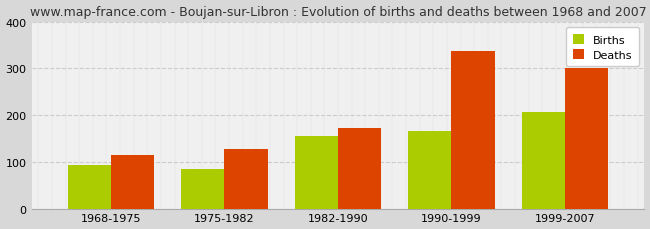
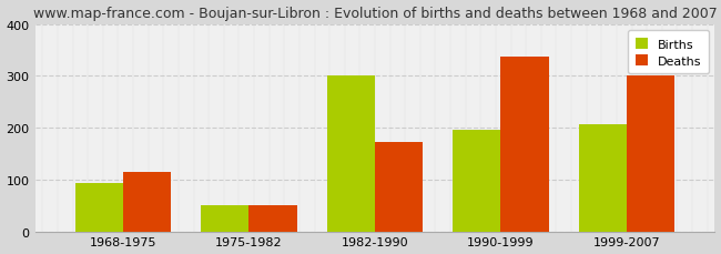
Births/1975-1982: 85 -> 50
Deaths/1975-1982: 127 -> 50
Births/1982-1990: 155 -> 300
Births/1990-1999: 165 -> 195
